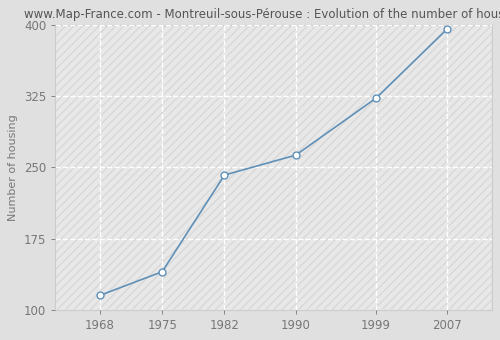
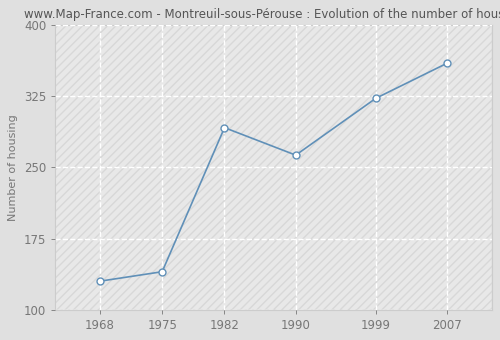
1968: 115 -> 130
1982: 242 -> 292
2007: 396 -> 360
